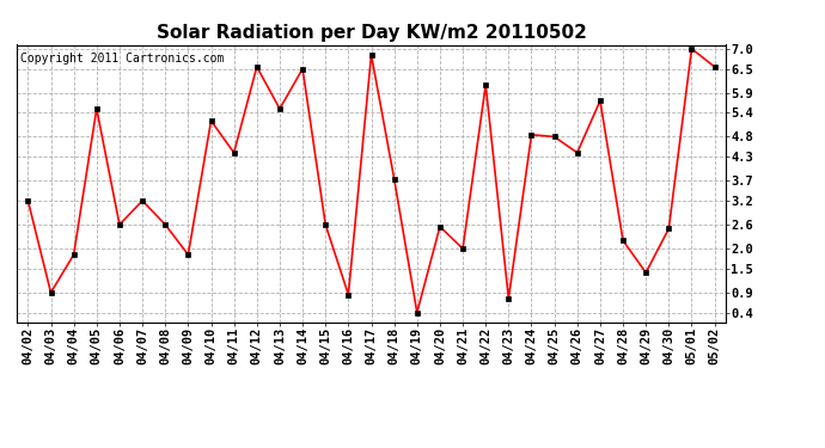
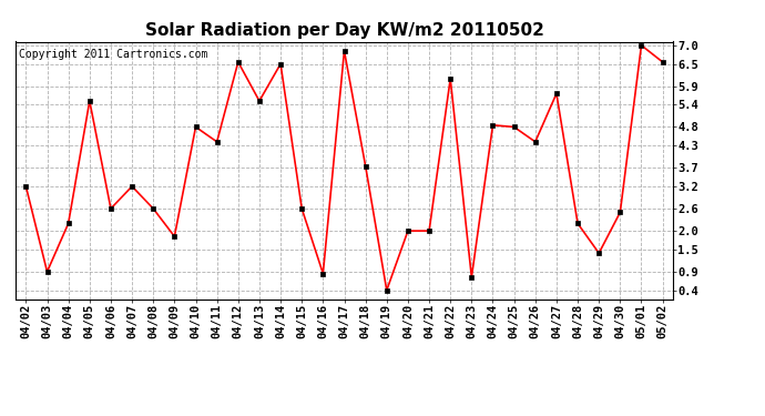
04/04: 1.85 -> 2.20
04/10: 5.20 -> 4.80
04/20: 2.55 -> 2.00
